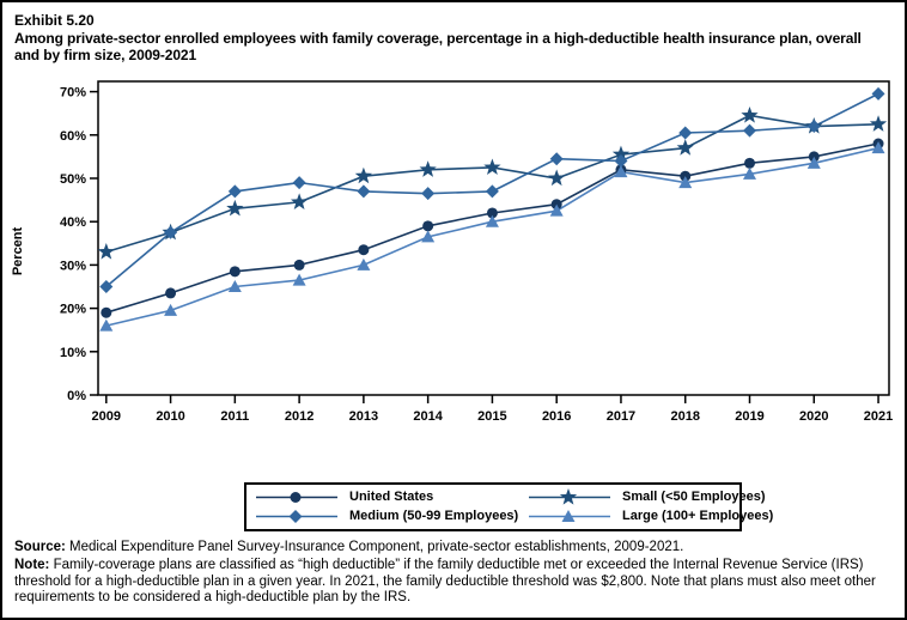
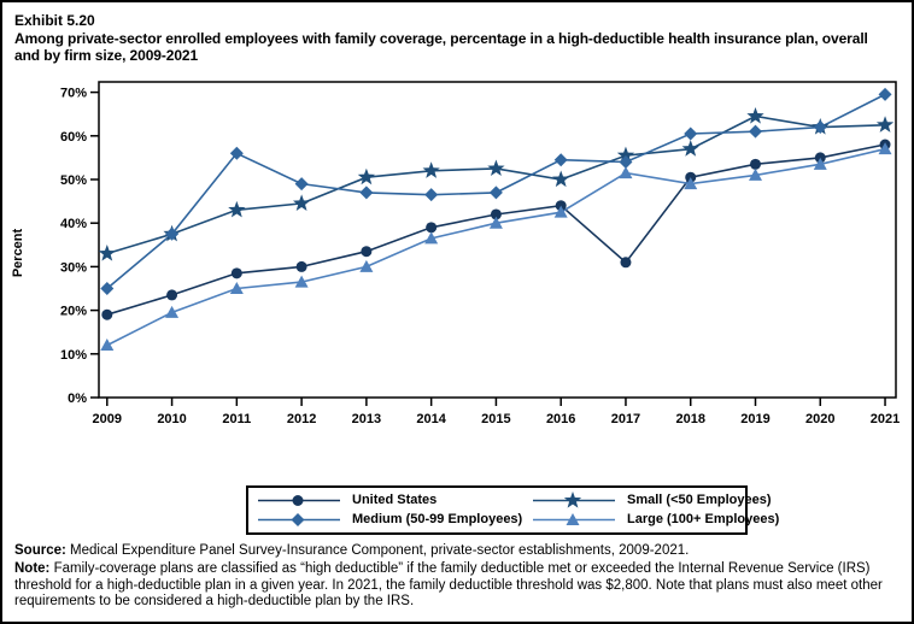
Large (100+ Employees)/2009: 16% -> 12%
Medium (50-99 Employees)/2011: 47% -> 56%
United States/2017: 52% -> 31%
